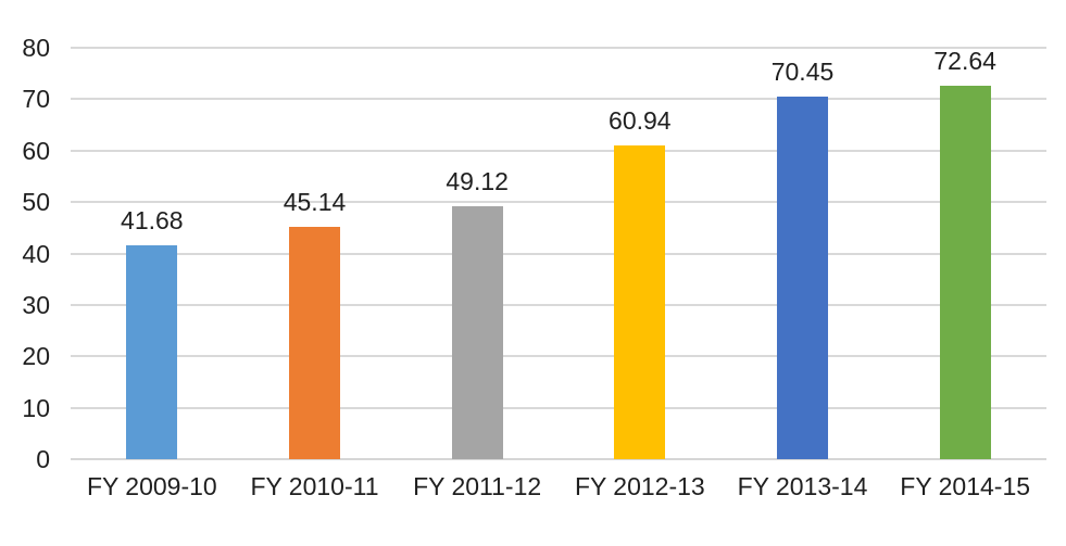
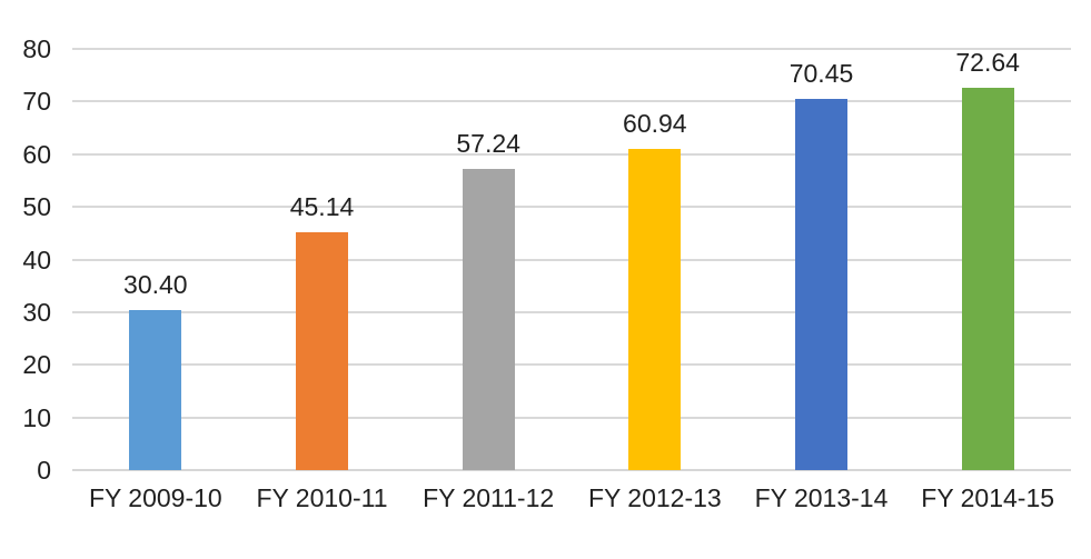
FY 2009-10: 41.68 -> 30.40
FY 2011-12: 49.12 -> 57.24
